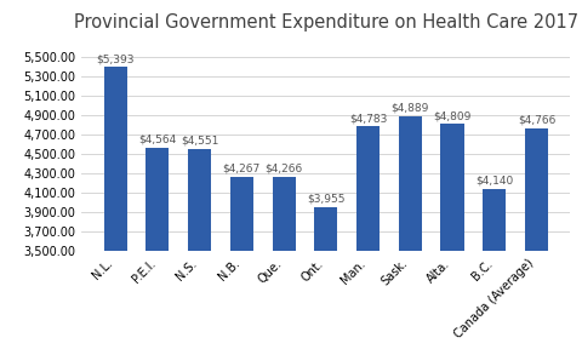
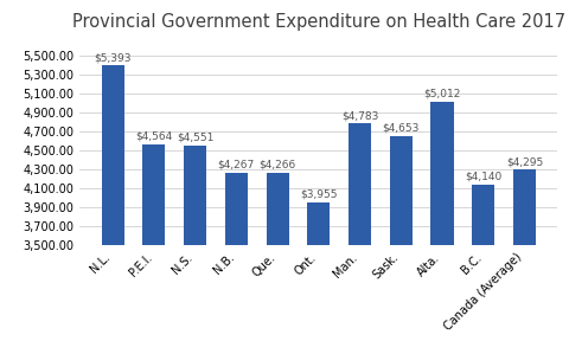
Sask.: $4,889 -> $4,653
Alta.: $4,809 -> $5,012
Canada (Average): $4,766 -> $4,295
